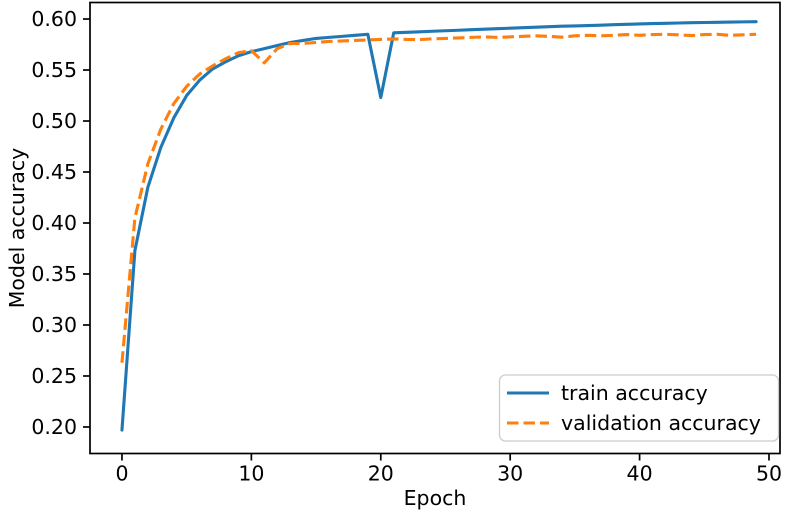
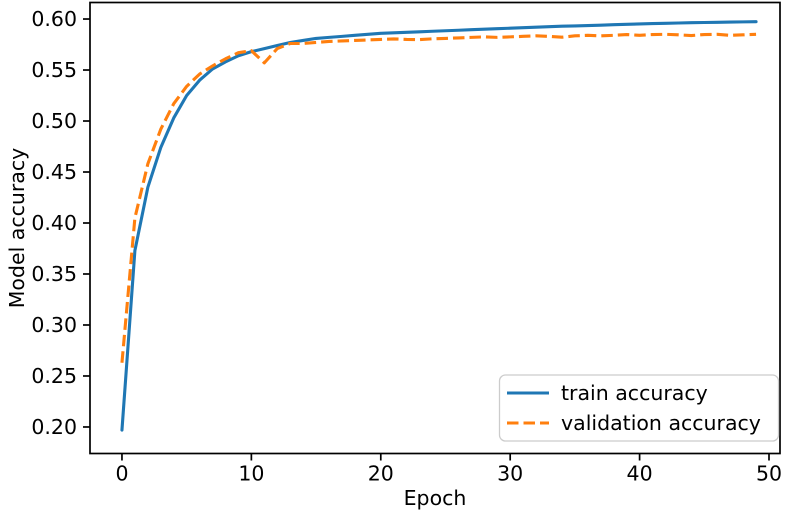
train accuracy/20: 0.523 -> 0.586
